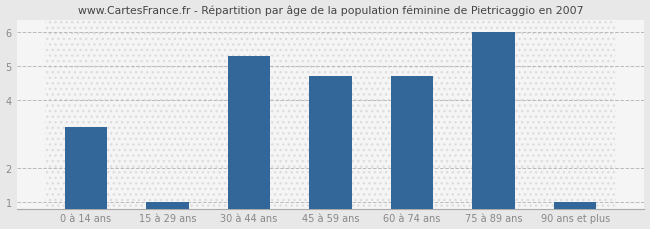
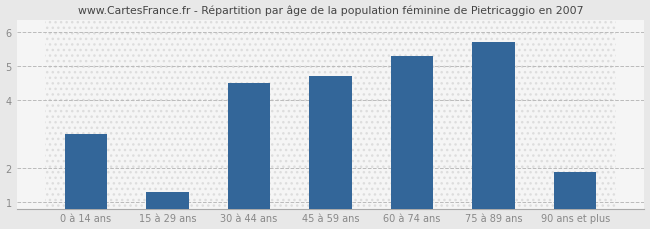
0 à 14 ans: 3.2 -> 3.0
15 à 29 ans: 1.0 -> 1.3
30 à 44 ans: 5.3 -> 4.5
60 à 74 ans: 4.7 -> 5.3
75 à 89 ans: 6.0 -> 5.7
90 ans et plus: 1.0 -> 1.9
